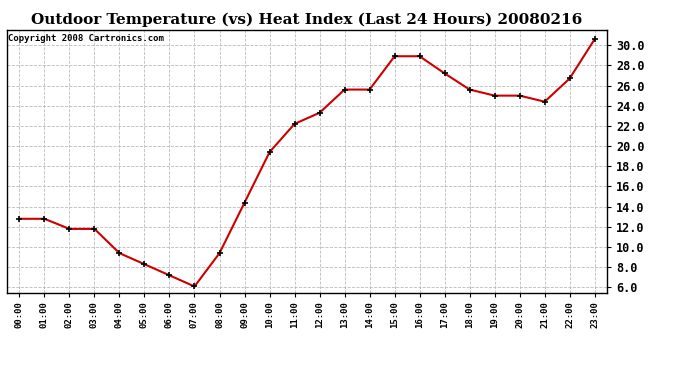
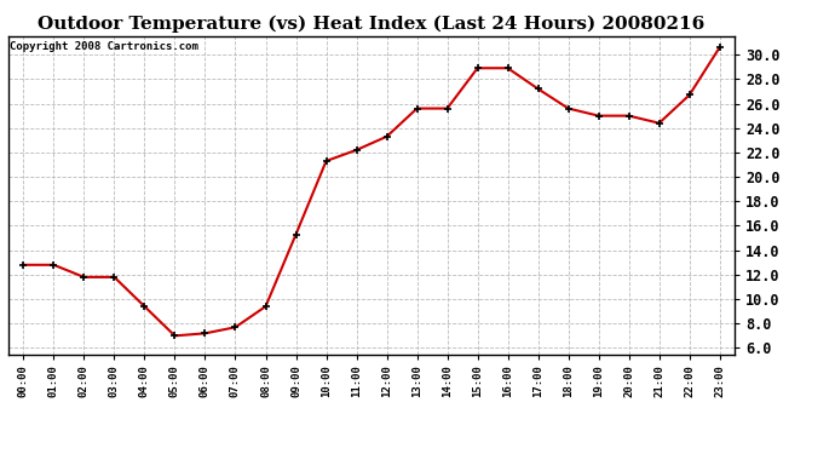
05:00: 8.3 -> 7.0
07:00: 6.1 -> 7.7
09:00: 14.4 -> 15.3
10:00: 19.4 -> 21.3
